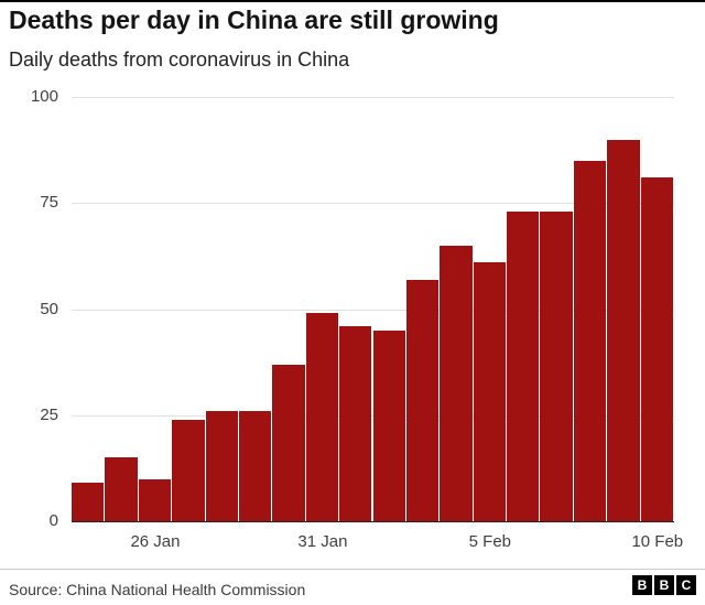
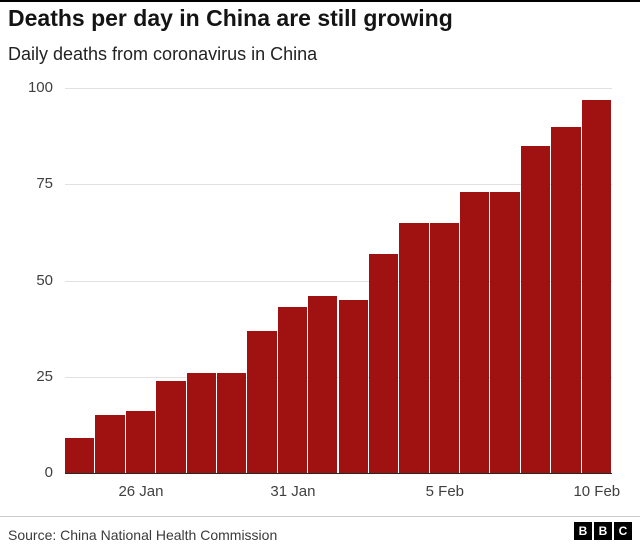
26 Jan: 10 -> 16
31 Jan: 49 -> 43
5 Feb: 61 -> 65
10 Feb: 81 -> 97
